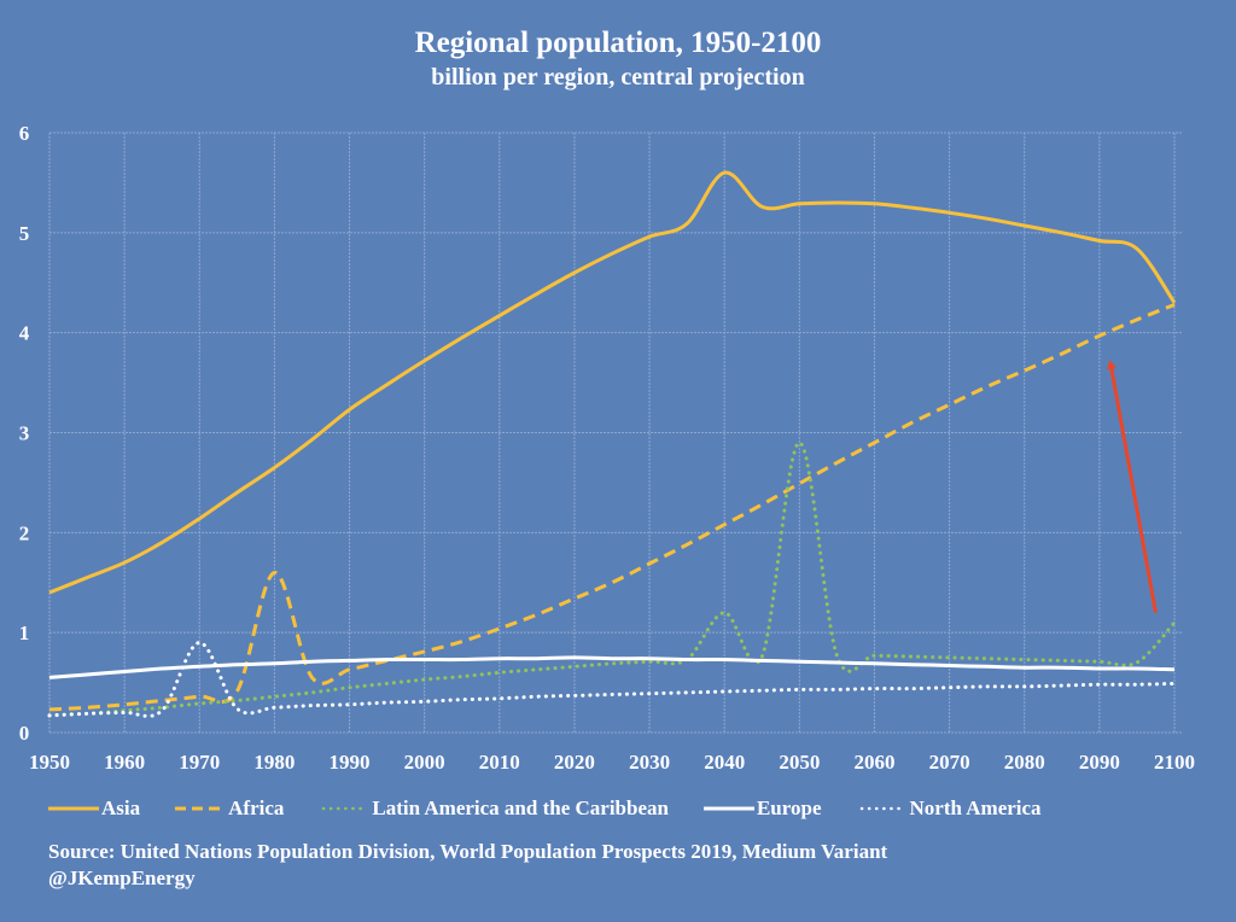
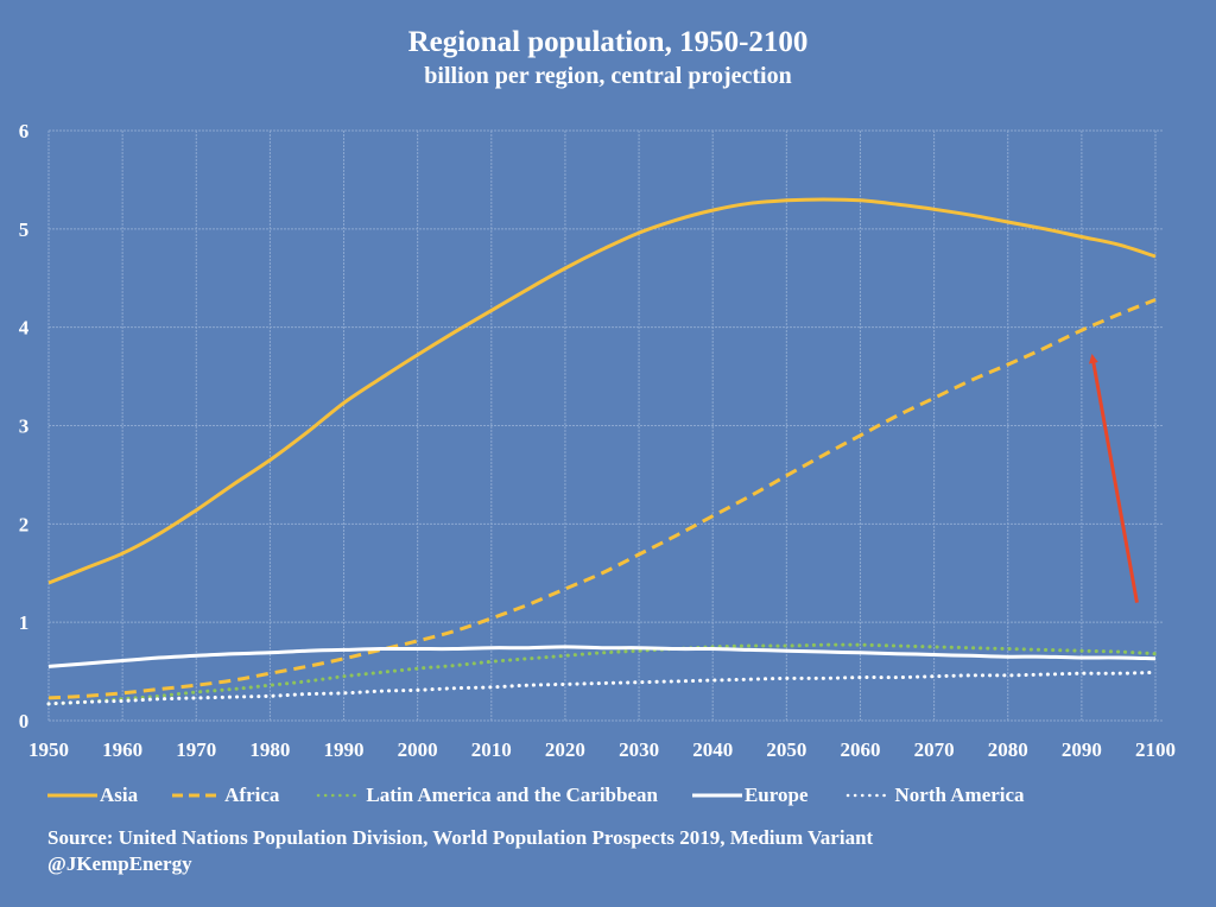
North America/1970: 0.9 -> 0.2
Africa/1980: 1.6 -> 0.5
Asia/2040: 5.6 -> 5.2
Latin America and the Caribbean/2040: 1.2 -> 0.8
Latin America and the Caribbean/2050: 2.9 -> 0.8
Asia/2100: 4.3 -> 4.7
Latin America and the Caribbean/2100: 1.1 -> 0.7
